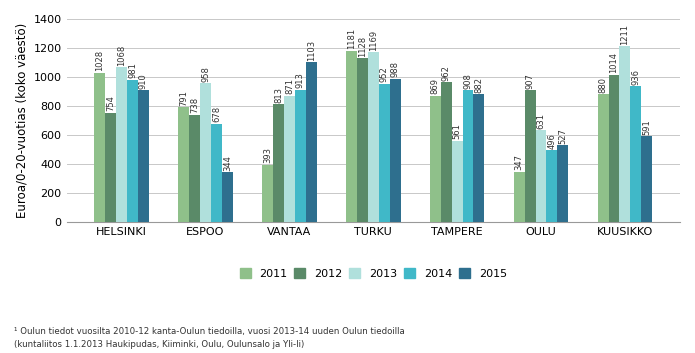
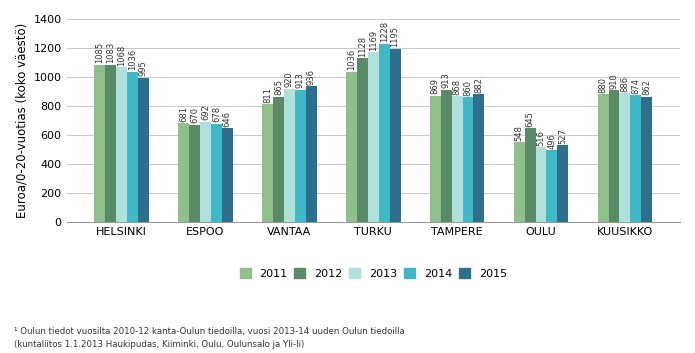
2011/HELSINKI: 1028 -> 1085
2012/HELSINKI: 754 -> 1083
2014/HELSINKI: 981 -> 1036
2015/HELSINKI: 910 -> 995
2011/ESPOO: 791 -> 681
2012/ESPOO: 738 -> 670
2013/ESPOO: 958 -> 692
2015/ESPOO: 344 -> 646
2011/VANTAA: 393 -> 811
2012/VANTAA: 813 -> 865
2013/VANTAA: 871 -> 920
2015/VANTAA: 1103 -> 936
2011/TURKU: 1181 -> 1036
2014/TURKU: 952 -> 1228
2015/TURKU: 988 -> 1195
2012/TAMPERE: 962 -> 913
2013/TAMPERE: 561 -> 868
2014/TAMPERE: 908 -> 860
2011/OULU: 347 -> 548
2012/OULU: 907 -> 645
2013/OULU: 631 -> 516
2012/KUUSIKKO: 1014 -> 910
2013/KUUSIKKO: 1211 -> 886
2014/KUUSIKKO: 936 -> 874
2015/KUUSIKKO: 591 -> 862
